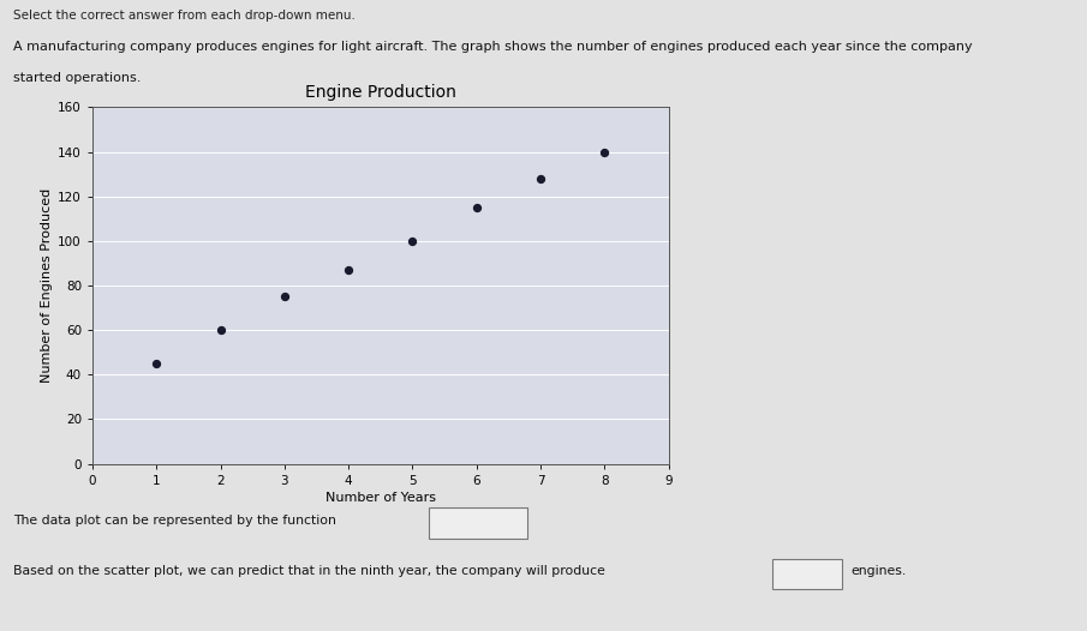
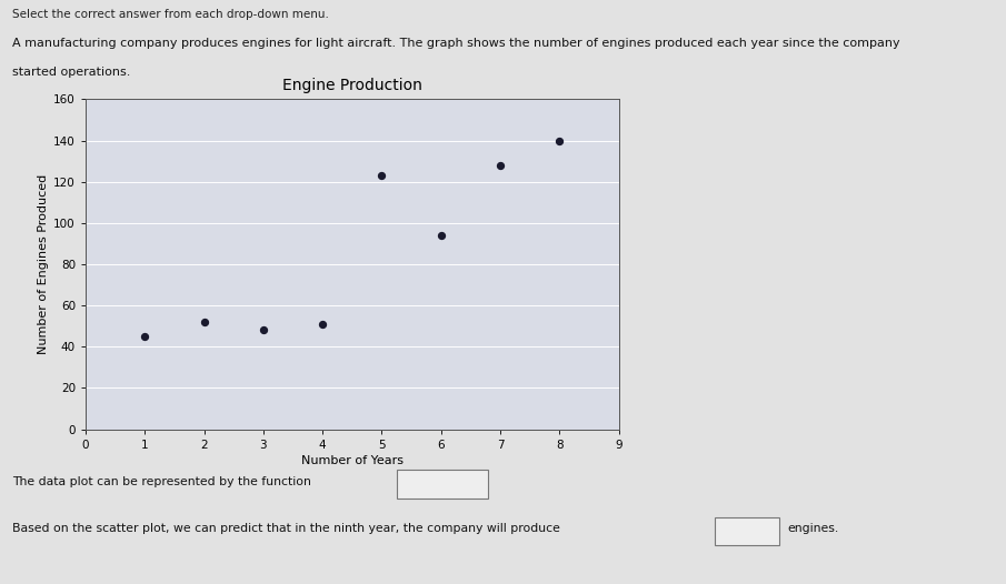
2: 60 -> 52
3: 75 -> 48
4: 87 -> 51
5: 100 -> 123
6: 115 -> 94
